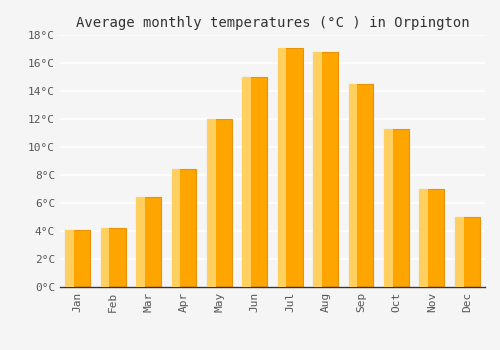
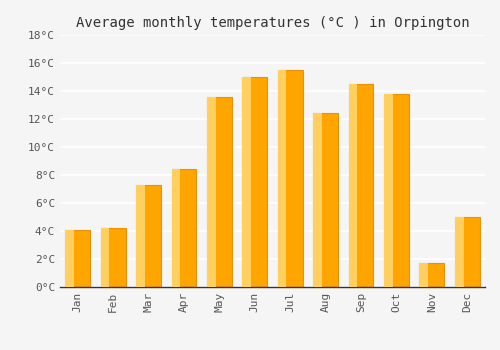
Mar: 6.4°C -> 7.3°C
May: 12.0°C -> 13.6°C
Jul: 17.1°C -> 15.5°C
Aug: 16.8°C -> 12.4°C
Oct: 11.3°C -> 13.8°C
Nov: 7.0°C -> 1.7°C
